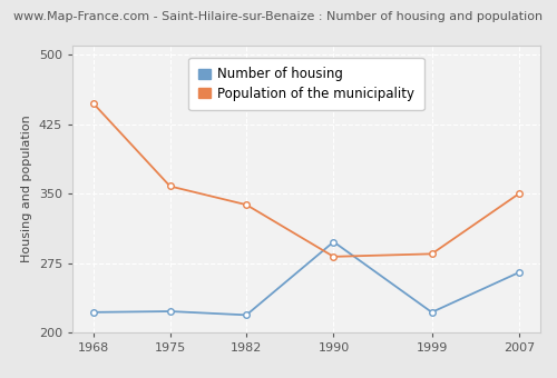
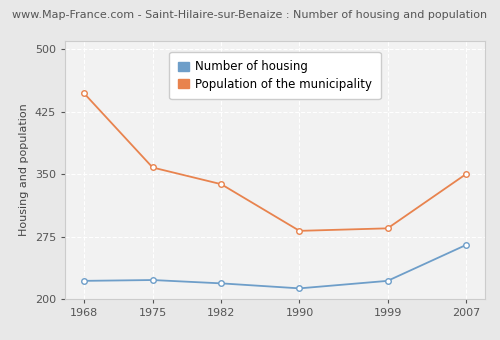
Number of housing/1990: 298 -> 213
